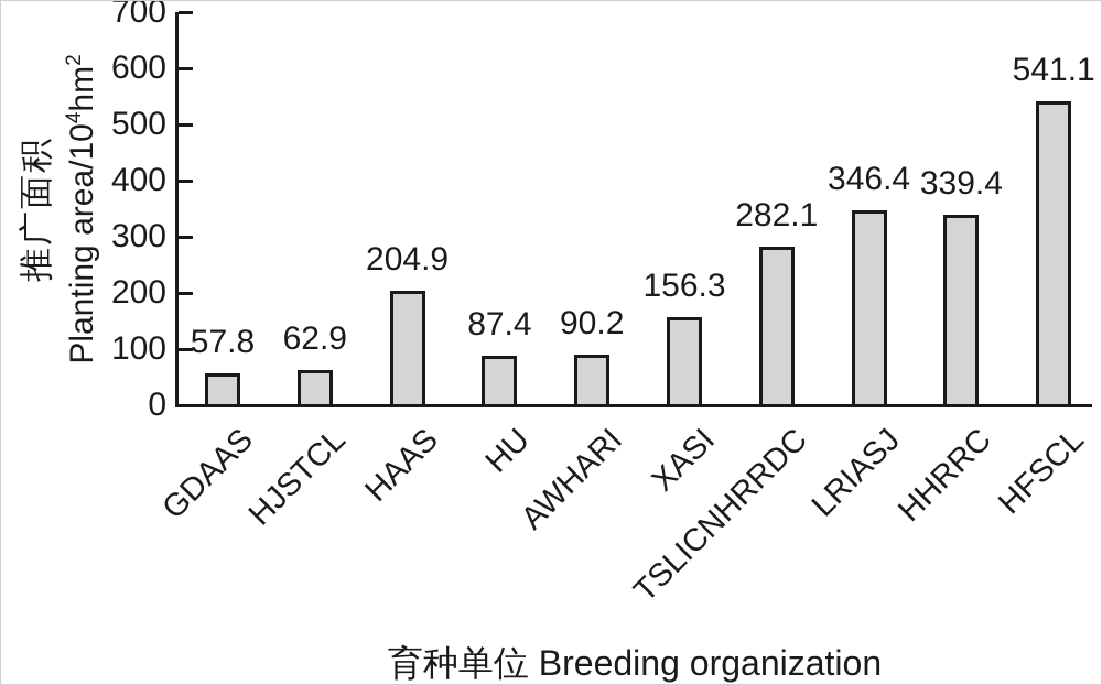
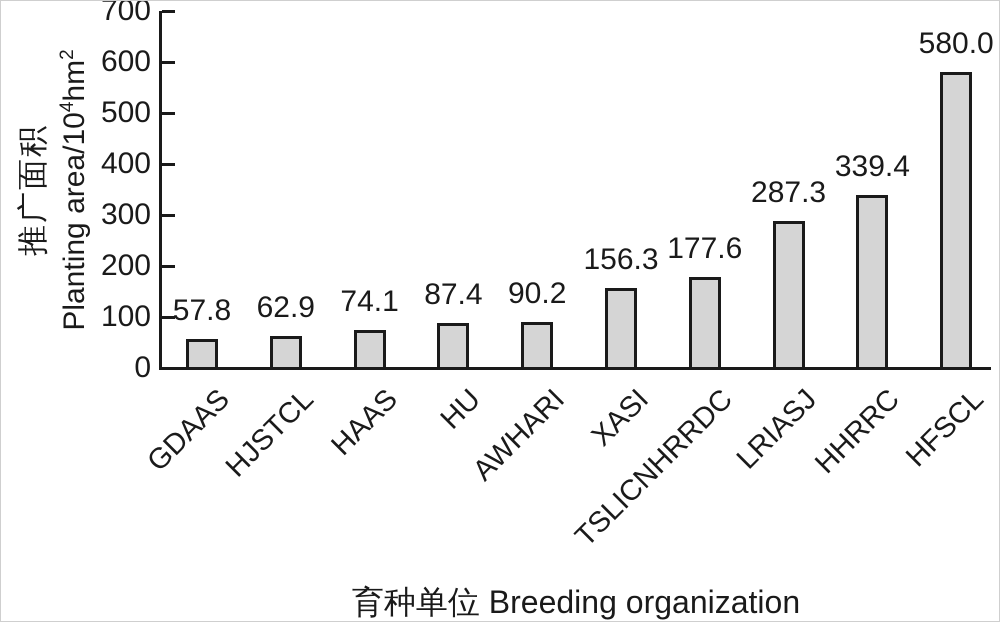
HAAS: 204.9 -> 74.1
TSLICNHRRDC: 282.1 -> 177.6
LRIASJ: 346.4 -> 287.3
HFSCL: 541.1 -> 580.0
